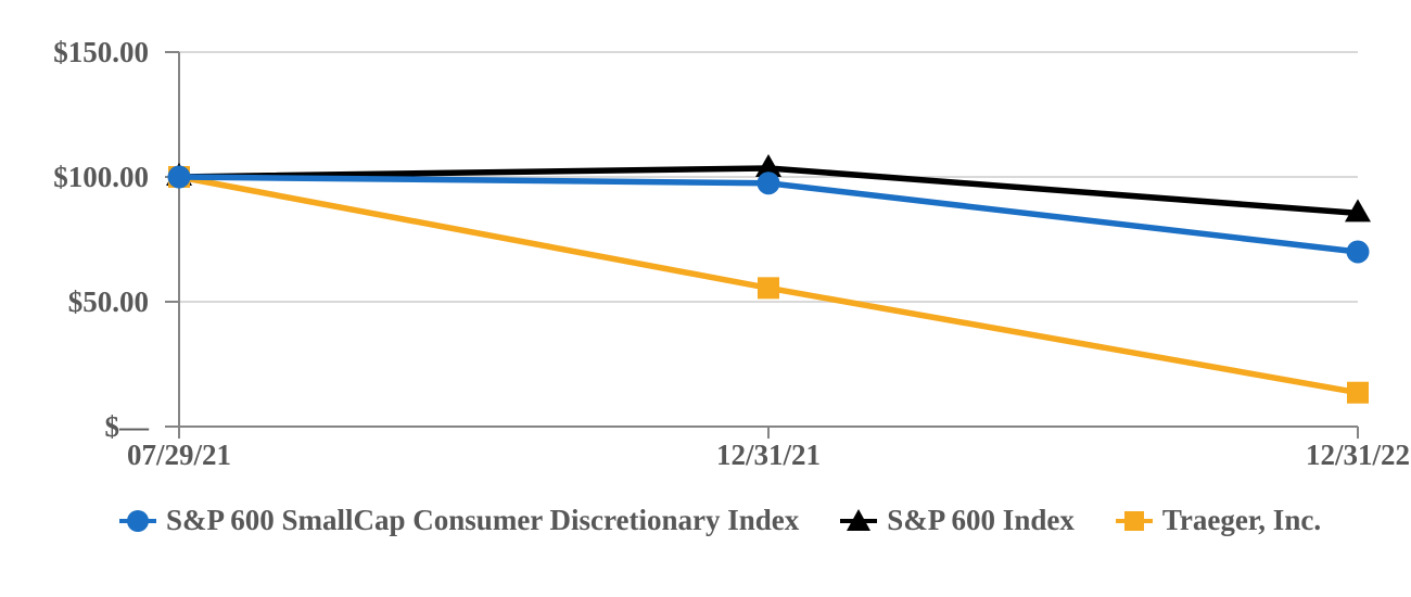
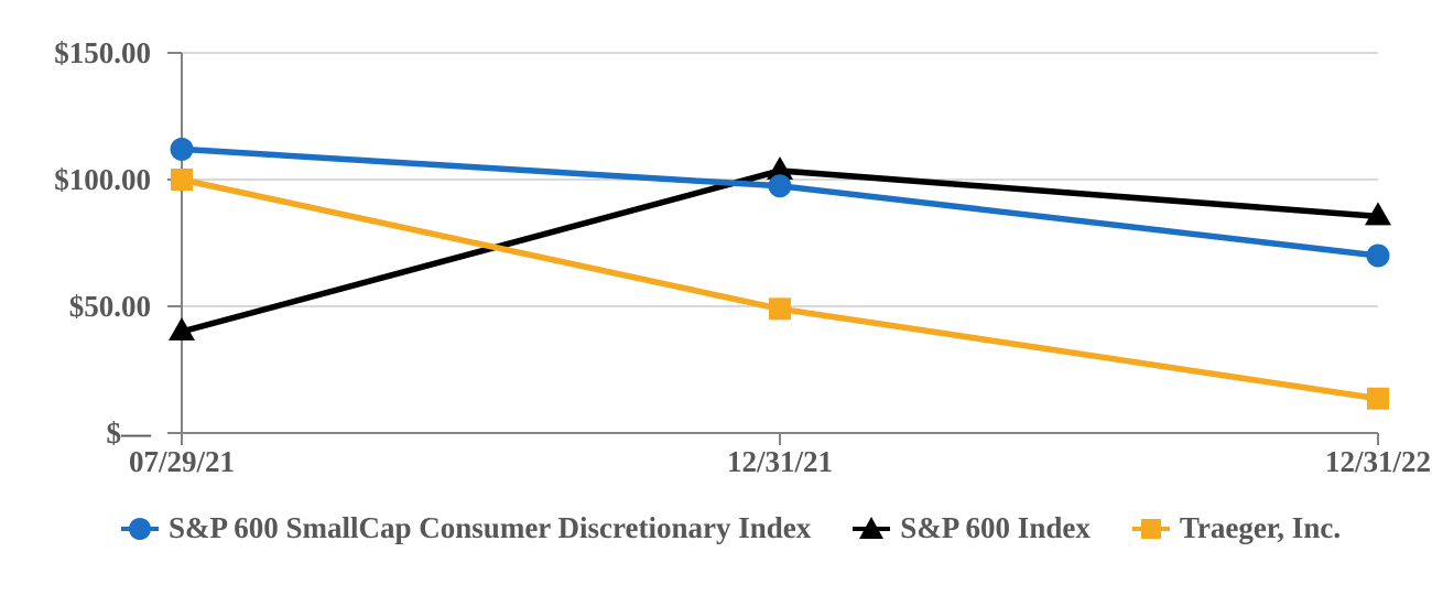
S&P 600 SmallCap Consumer Discretionary Index/07/29/21: $100 -> $112
S&P 600 Index/07/29/21: $100 -> $40
Traeger, Inc./12/31/21: $56 -> $49
